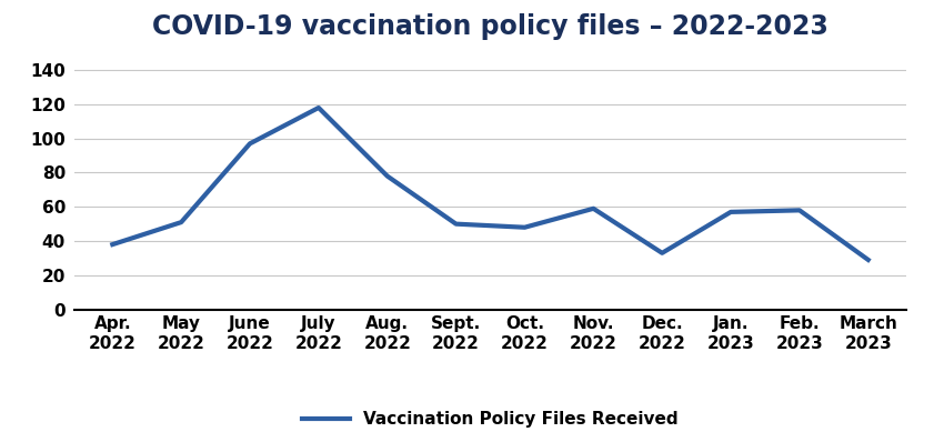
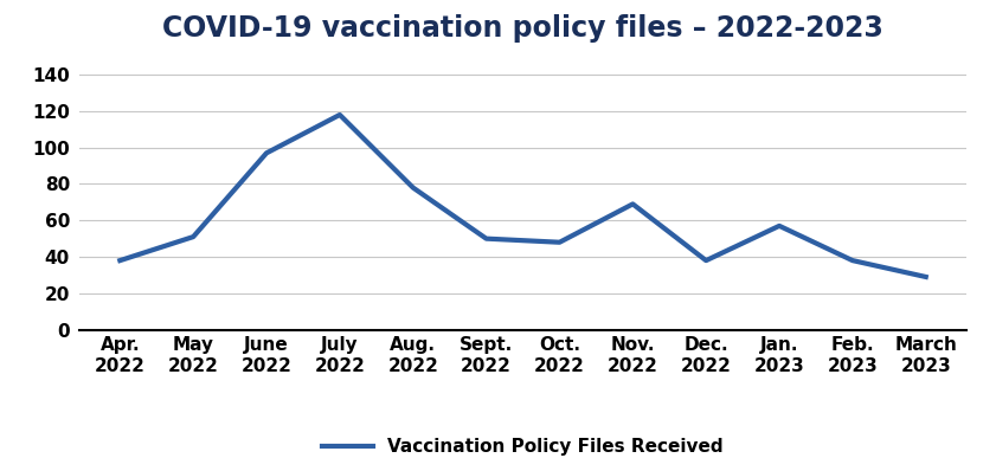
Nov. 2022: 59 -> 69
Dec. 2022: 33 -> 38
Feb. 2023: 58 -> 38
